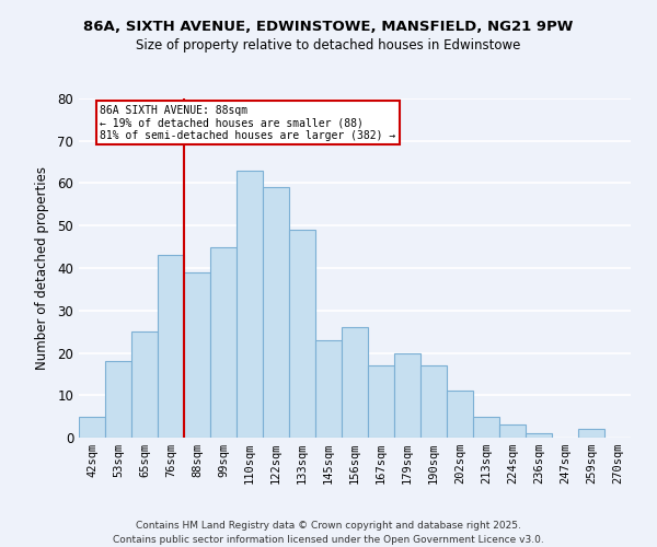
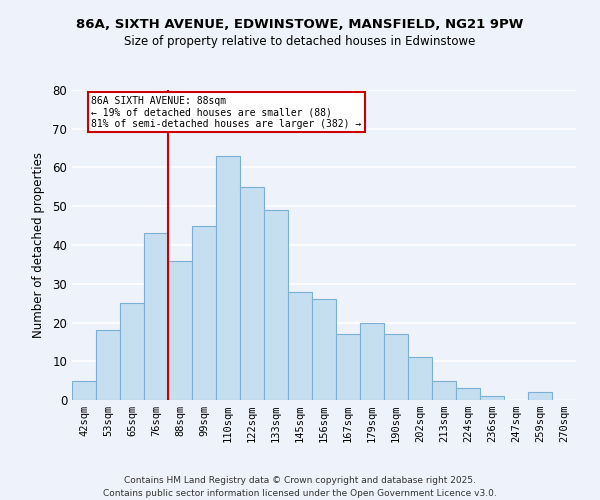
88sqm: 39 -> 36
122sqm: 59 -> 55
145sqm: 23 -> 28
